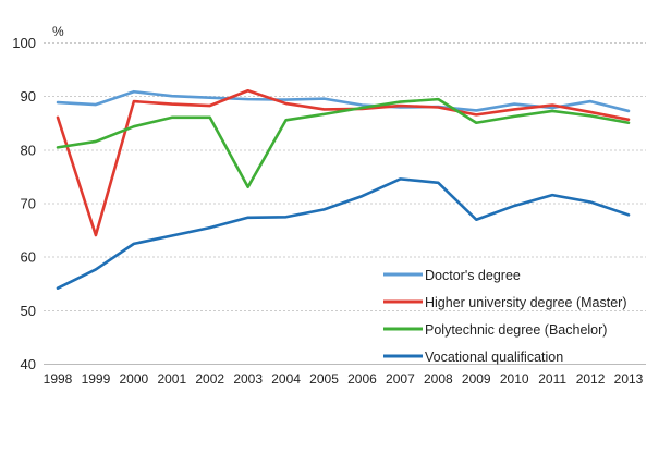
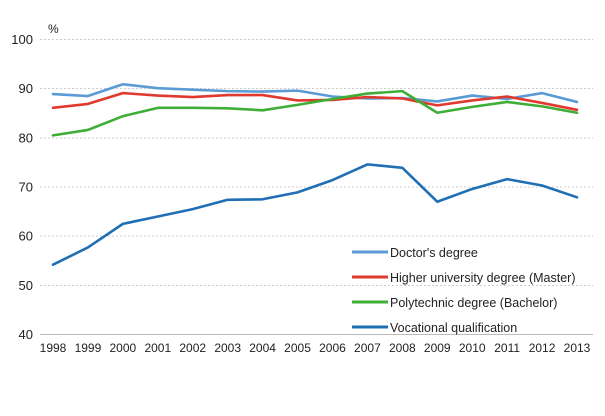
Higher university degree (Master)/1999: 64 -> 87
Higher university degree (Master)/2003: 91 -> 89
Polytechnic degree (Bachelor)/2003: 73 -> 86
